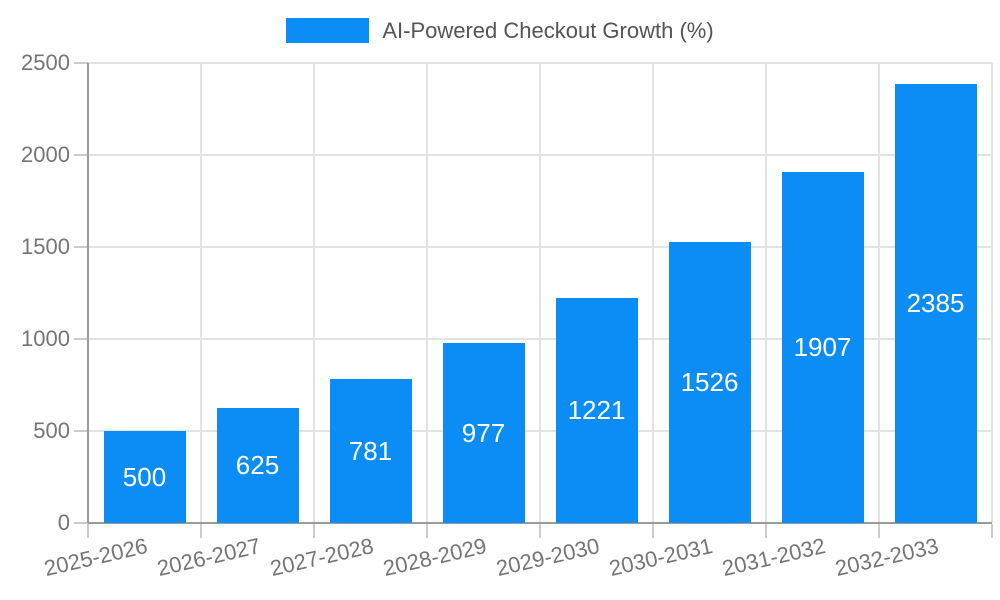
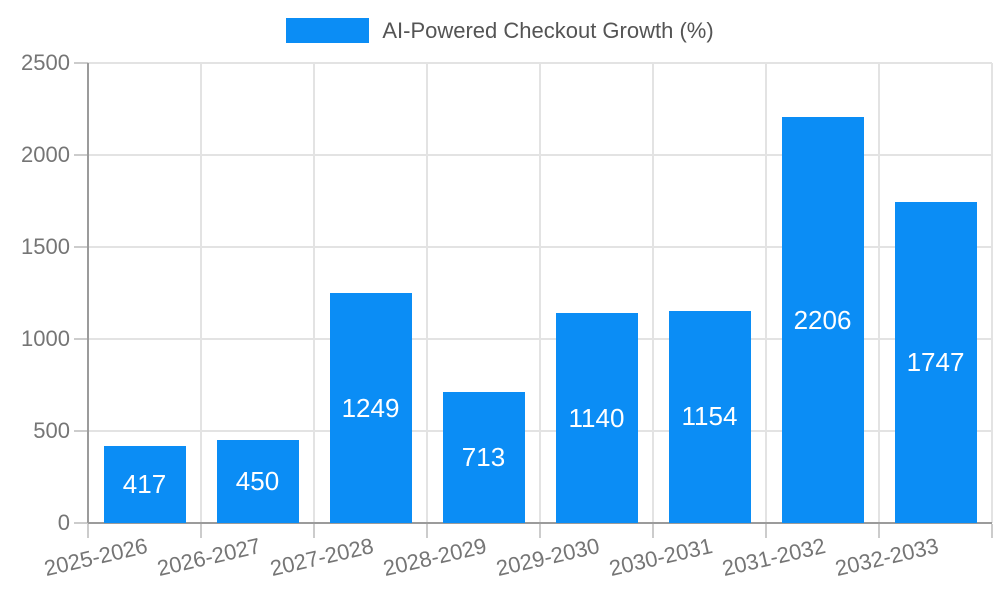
2025-2026: 500 -> 417
2026-2027: 625 -> 450
2027-2028: 781 -> 1249
2028-2029: 977 -> 713
2029-2030: 1221 -> 1140
2030-2031: 1526 -> 1154
2031-2032: 1907 -> 2206
2032-2033: 2385 -> 1747
